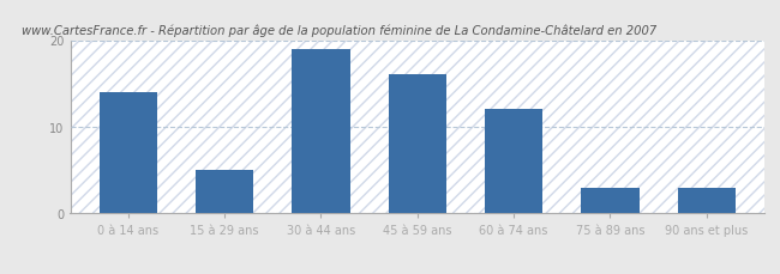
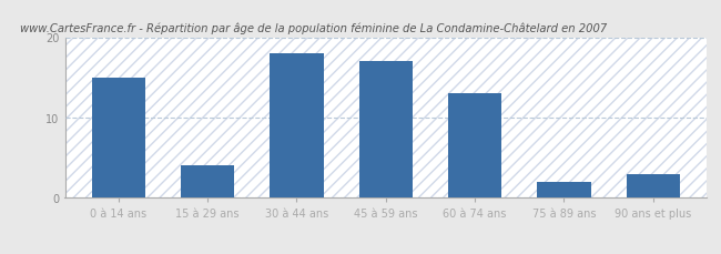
0 à 14 ans: 14 -> 15
15 à 29 ans: 5 -> 4
30 à 44 ans: 19 -> 18
45 à 59 ans: 16 -> 17
60 à 74 ans: 12 -> 13
75 à 89 ans: 3 -> 2
